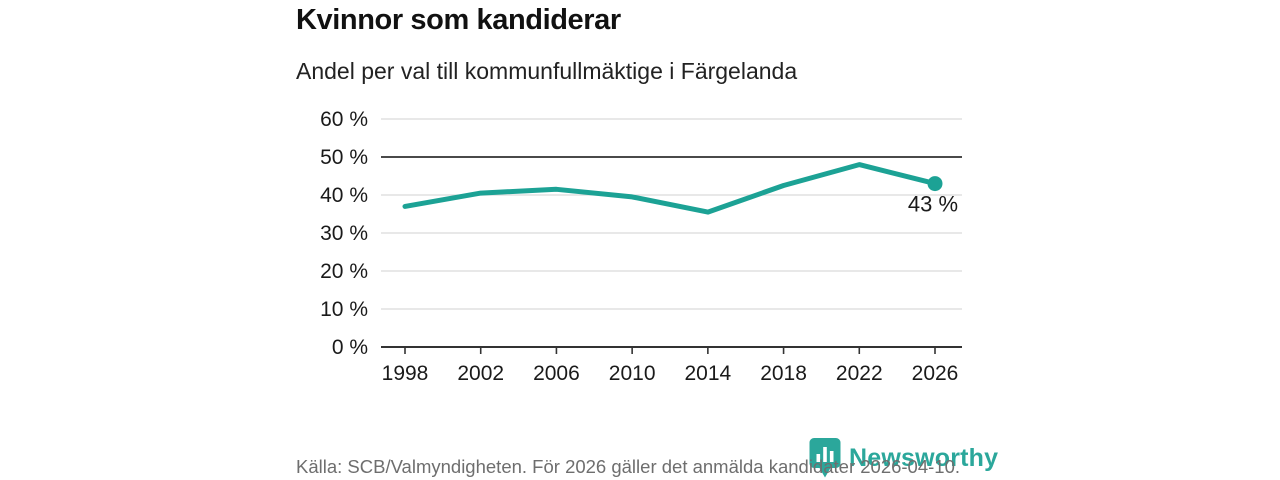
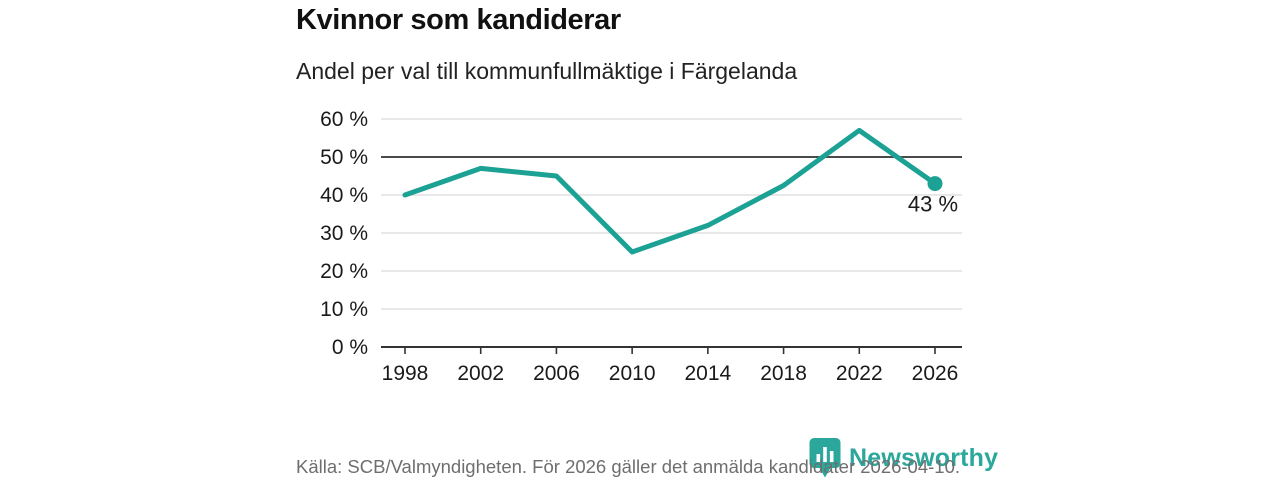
1998: 37% -> 40%
2002: 40% -> 47%
2006: 42% -> 45%
2010: 40% -> 25%
2014: 36% -> 32%
2022: 48% -> 57%
